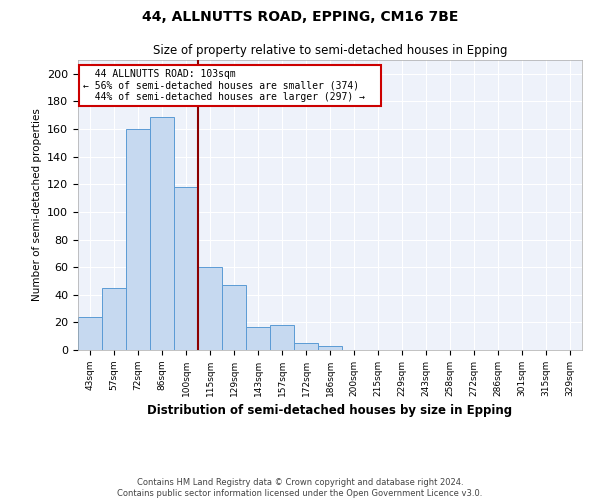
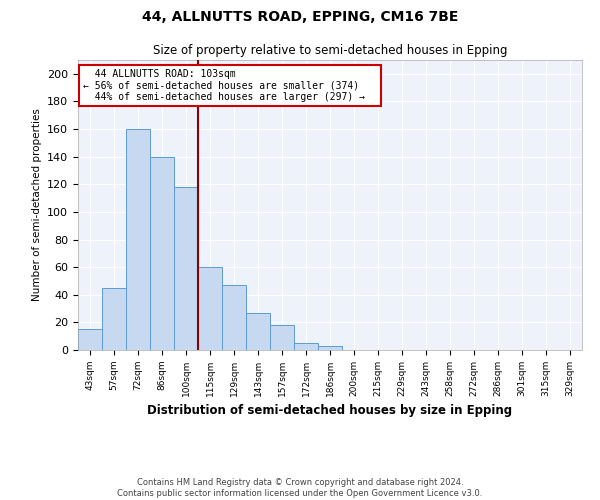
43sqm: 24 -> 15
86sqm: 169 -> 140
143sqm: 17 -> 27
